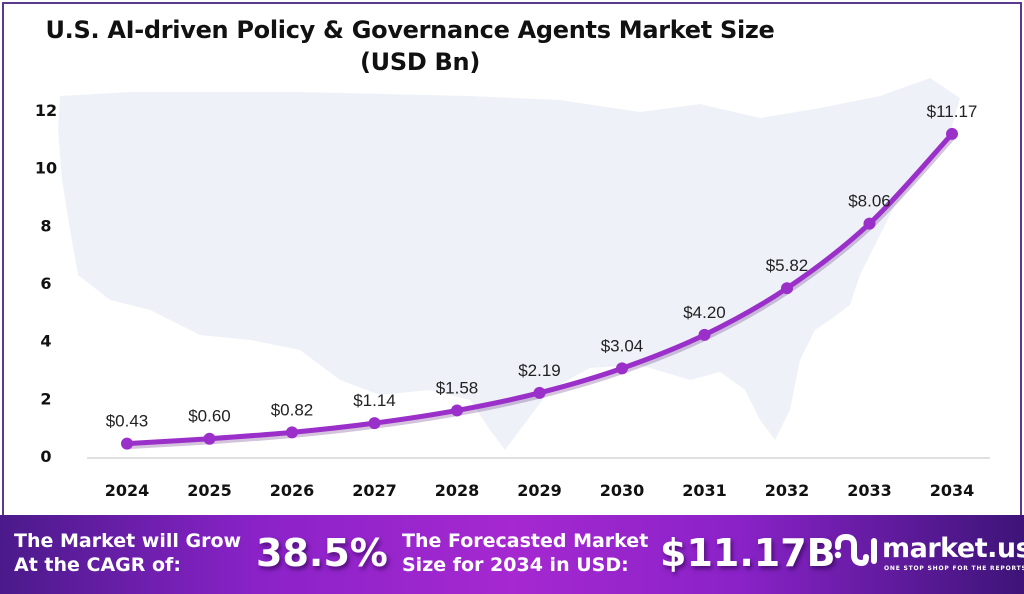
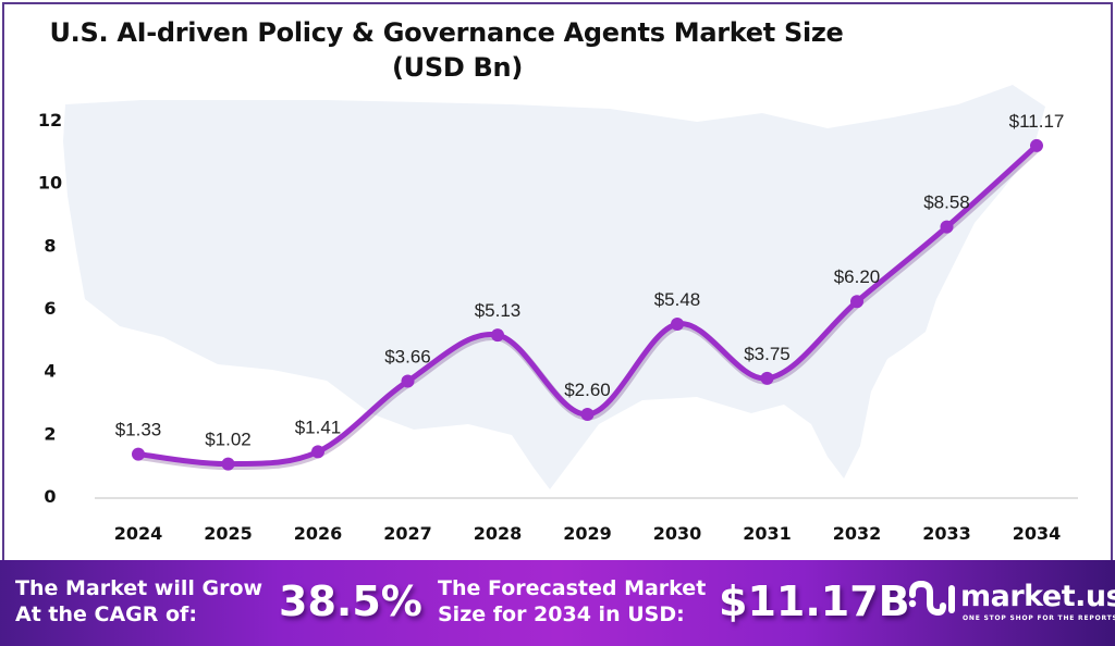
2024: $0.43 -> $1.33
2025: $0.60 -> $1.02
2026: $0.82 -> $1.41
2027: $1.14 -> $3.66
2028: $1.58 -> $5.13
2029: $2.19 -> $2.60
2030: $3.04 -> $5.48
2031: $4.20 -> $3.75
2032: $5.82 -> $6.20
2033: $8.06 -> $8.58
